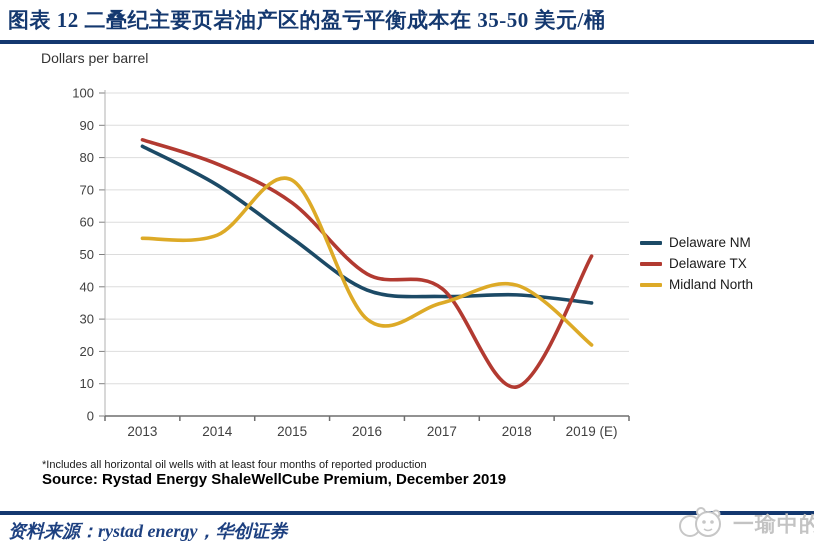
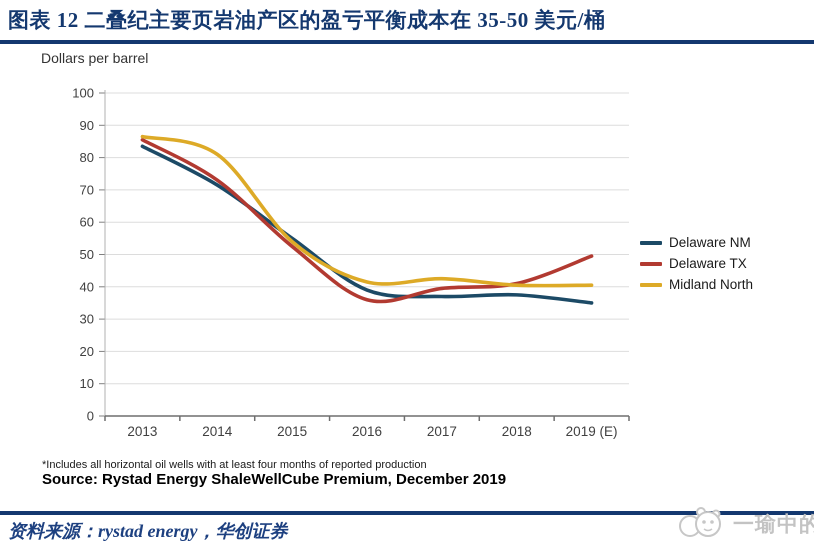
Midland North/2013: 55 -> 86
Delaware TX/2014: 78 -> 73
Midland North/2014: 56 -> 81
Delaware TX/2015: 66 -> 52
Midland North/2015: 73 -> 54
Delaware TX/2016: 44 -> 36
Midland North/2016: 30 -> 42
Midland North/2017: 35 -> 42
Delaware TX/2018: 9 -> 41
Midland North/2019 (E): 22 -> 40
